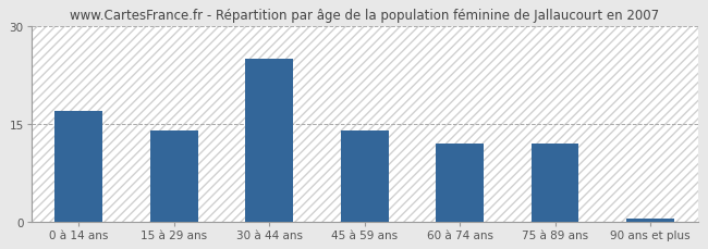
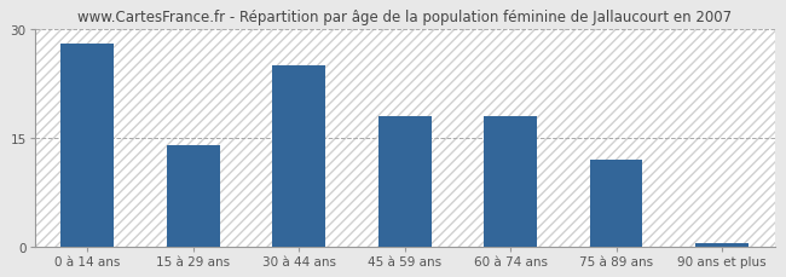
0 à 14 ans: 17.0 -> 28.0
45 à 59 ans: 14.0 -> 18.0
60 à 74 ans: 12.0 -> 18.0
